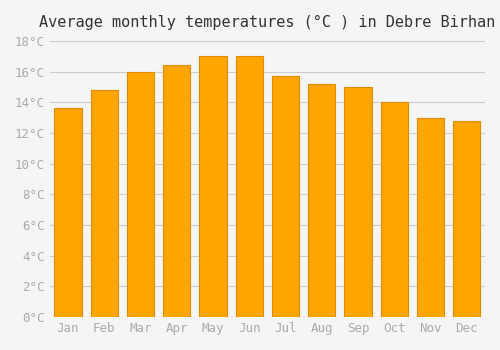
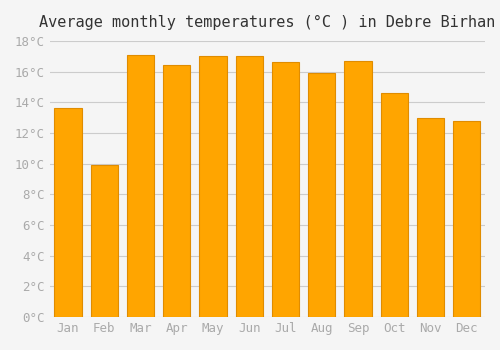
Feb: 14.8°C -> 9.9°C
Mar: 16.0°C -> 17.1°C
Jul: 15.7°C -> 16.6°C
Aug: 15.2°C -> 15.9°C
Sep: 15.0°C -> 16.7°C
Oct: 14.0°C -> 14.6°C
